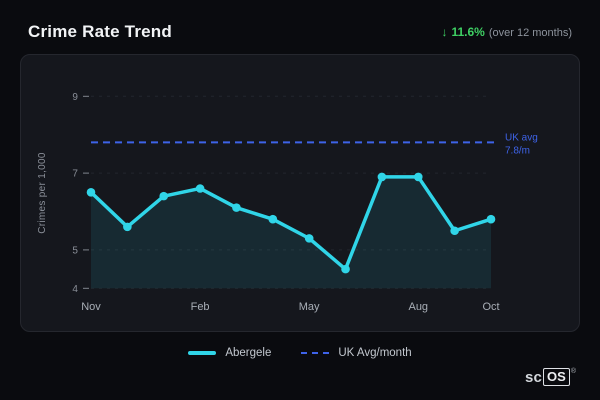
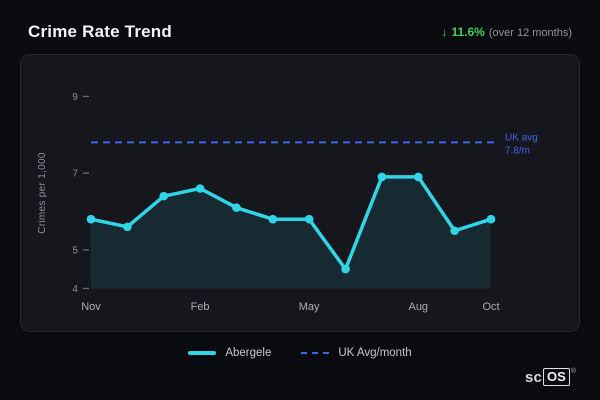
Nov: 6.5 -> 5.8
May: 5.3 -> 5.8
